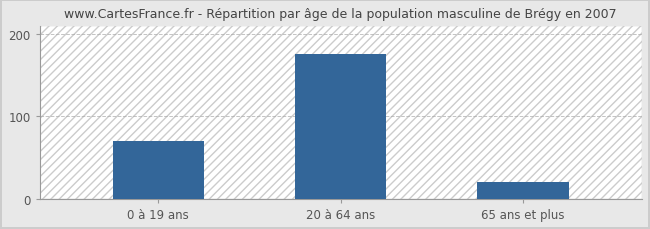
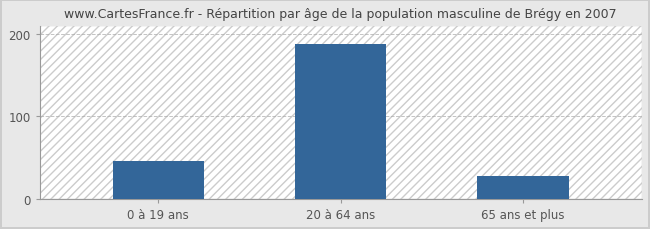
0 à 19 ans: 70 -> 46
20 à 64 ans: 175 -> 188
65 ans et plus: 20 -> 28
